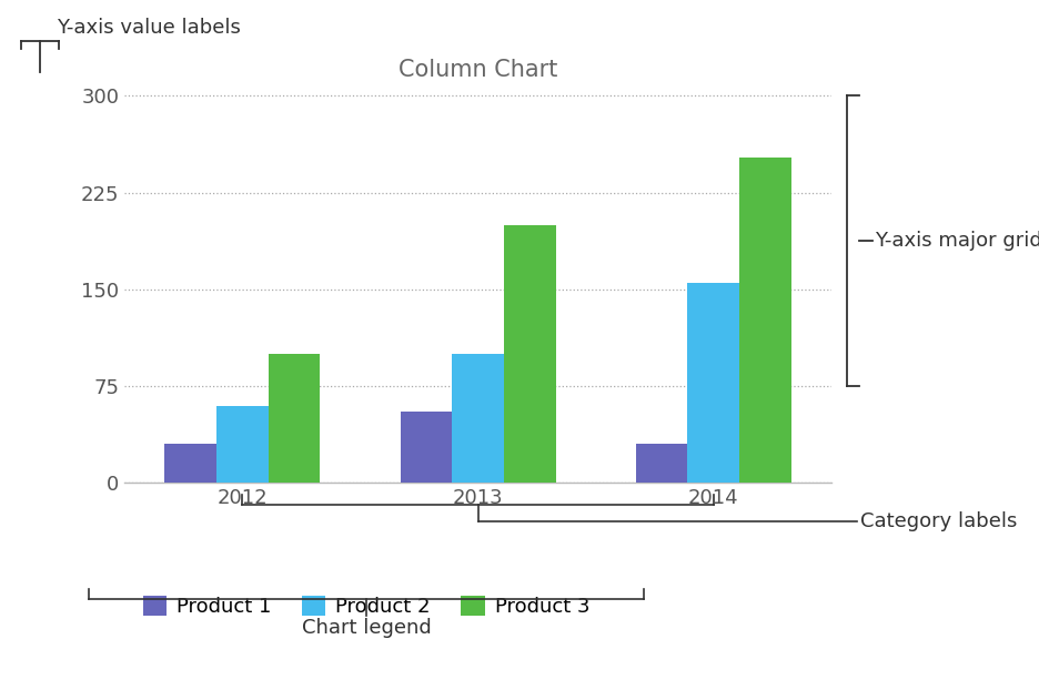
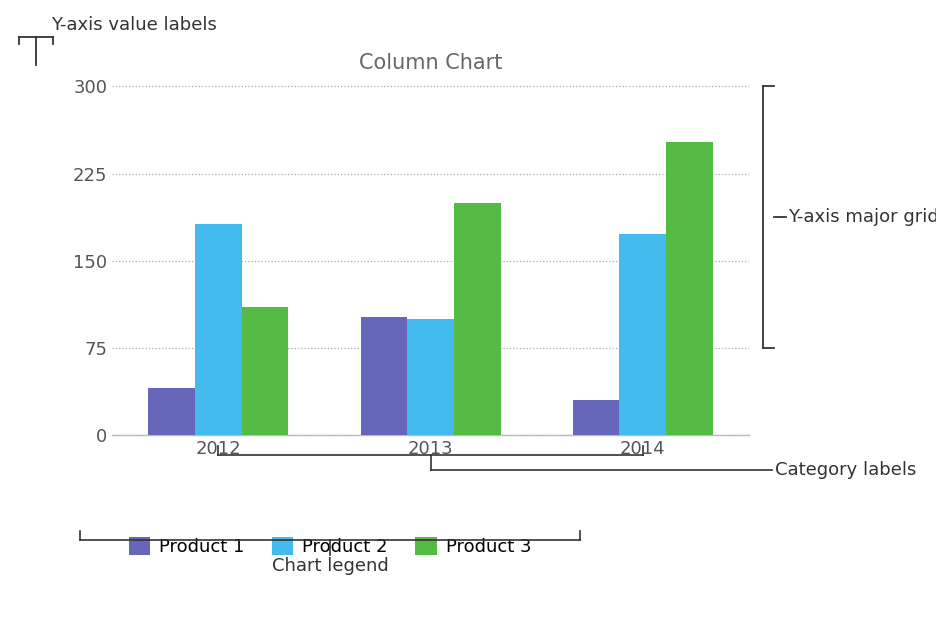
Product 1/2012: 30 -> 41
Product 2/2012: 60 -> 182
Product 3/2012: 100 -> 110
Product 1/2013: 55 -> 102
Product 2/2014: 155 -> 173
